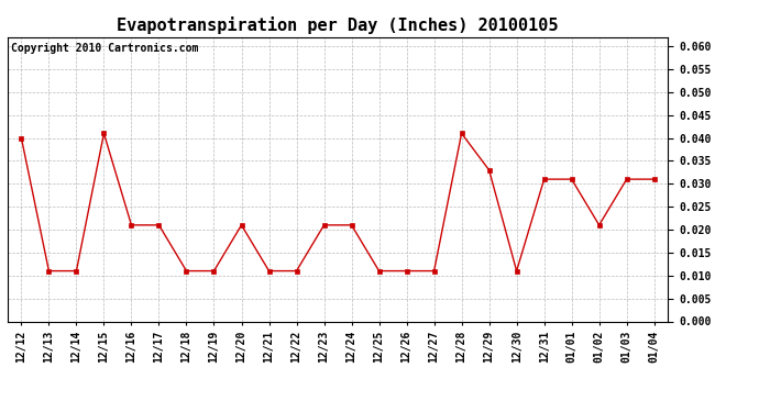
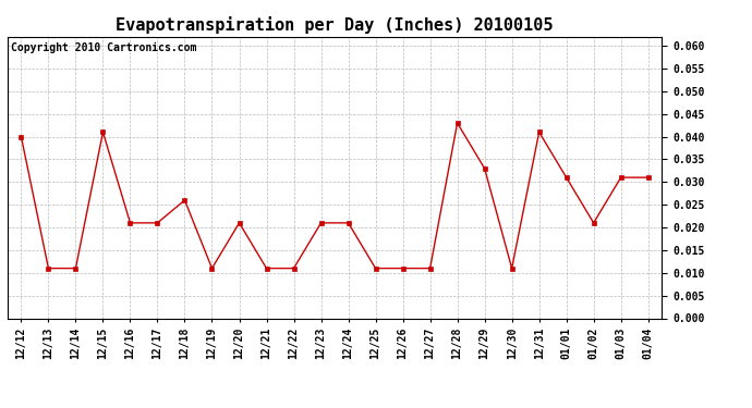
12/18: 0.011 -> 0.026
12/28: 0.041 -> 0.043
12/31: 0.031 -> 0.041
